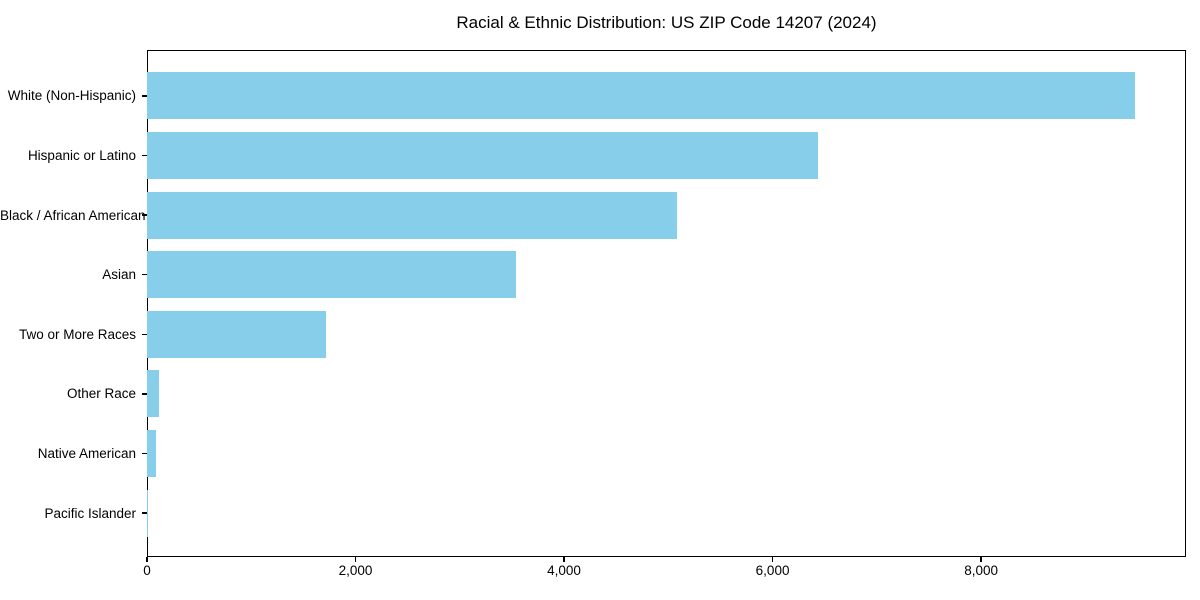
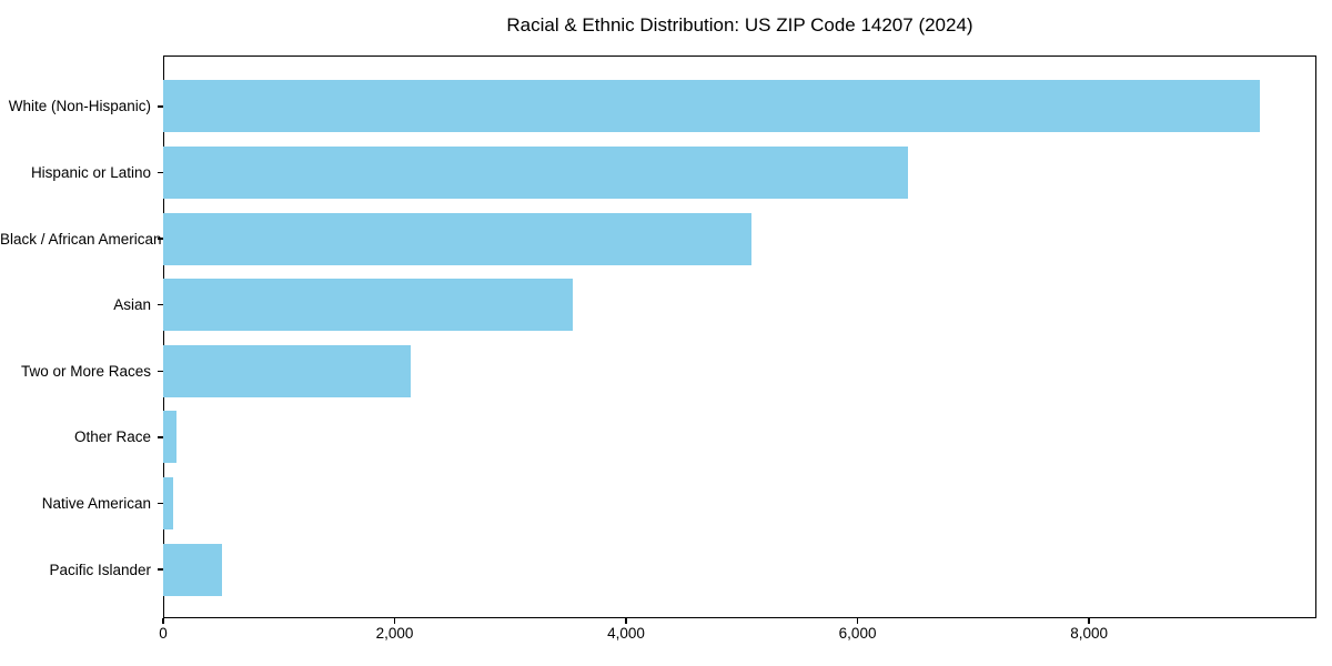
Two or More Races: 1720 -> 2140
Pacific Islander: 10 -> 510
